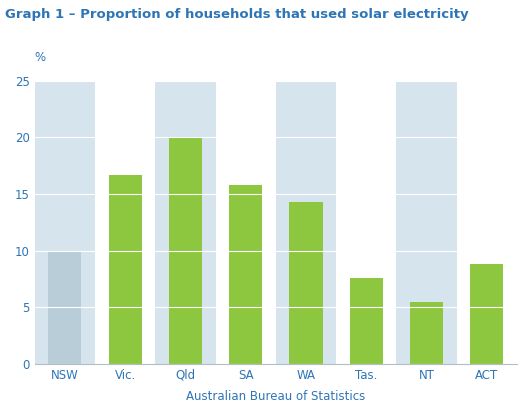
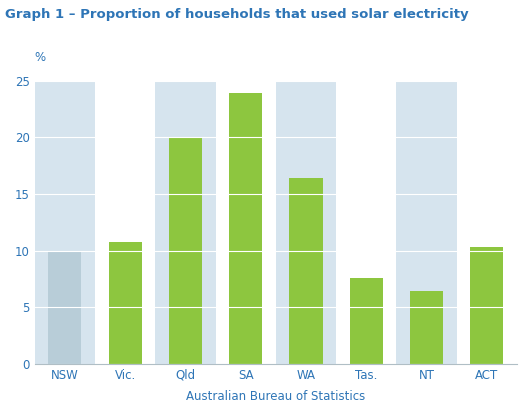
Vic.: 16.7 -> 10.8
SA: 15.8 -> 23.9
WA: 14.3 -> 16.4
NT: 5.5 -> 6.4
ACT: 8.8 -> 10.3
